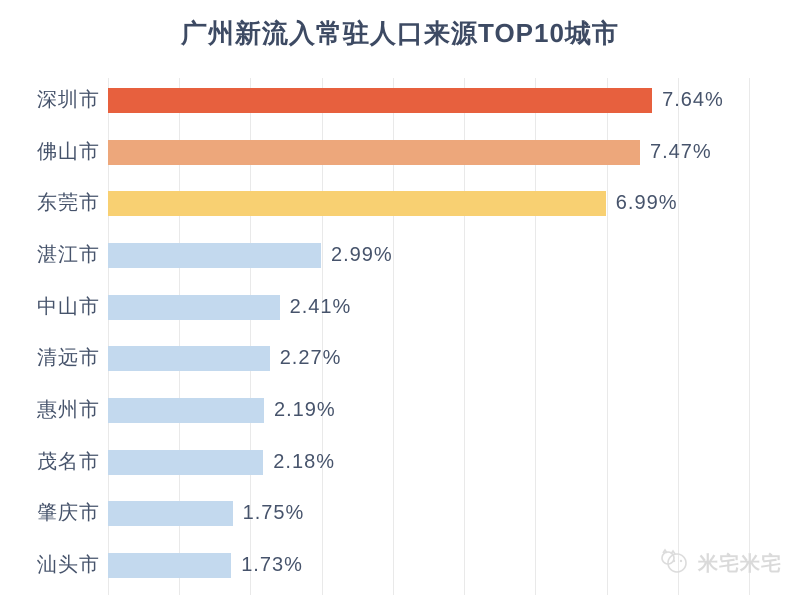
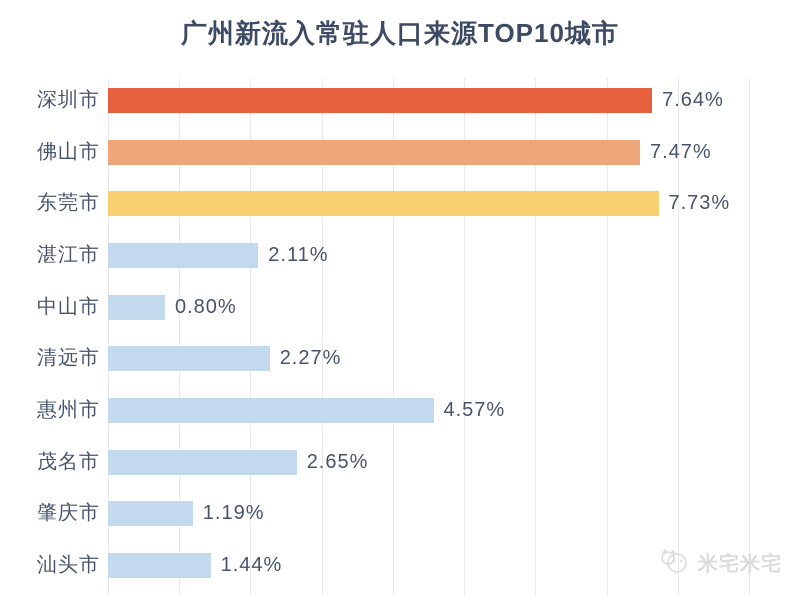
东莞市: 6.99% -> 7.73%
湛江市: 2.99% -> 2.11%
中山市: 2.41% -> 0.80%
惠州市: 2.19% -> 4.57%
茂名市: 2.18% -> 2.65%
肇庆市: 1.75% -> 1.19%
汕头市: 1.73% -> 1.44%
